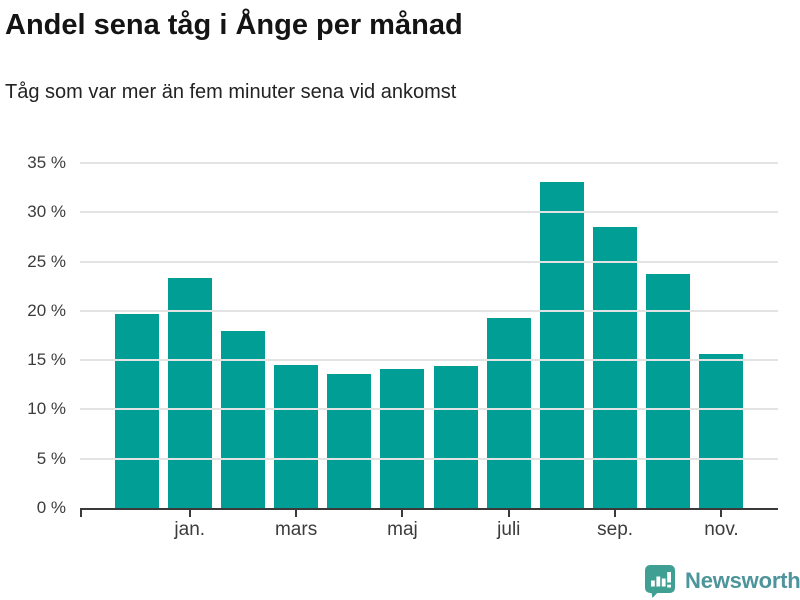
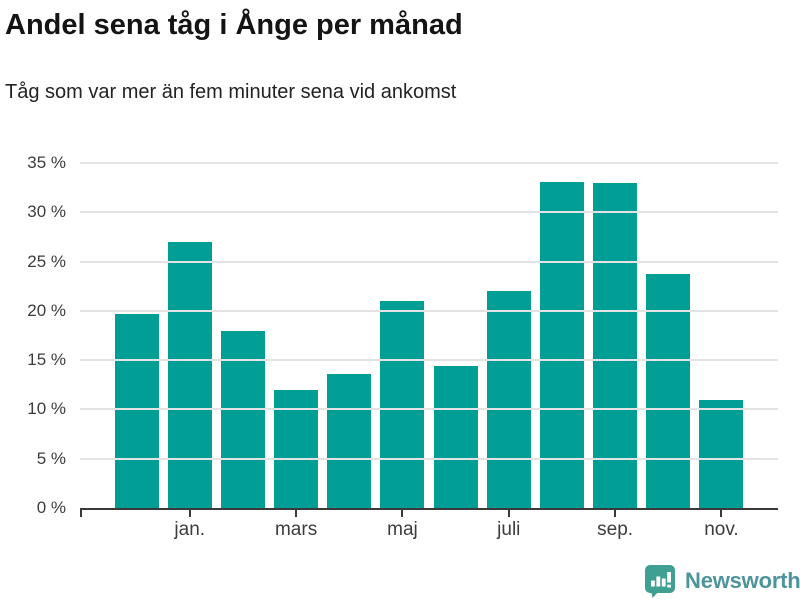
jan.: 23% -> 27%
mars: 14% -> 12%
maj: 14% -> 21%
juli: 19% -> 22%
sep.: 28% -> 33%
nov.: 16% -> 11%
